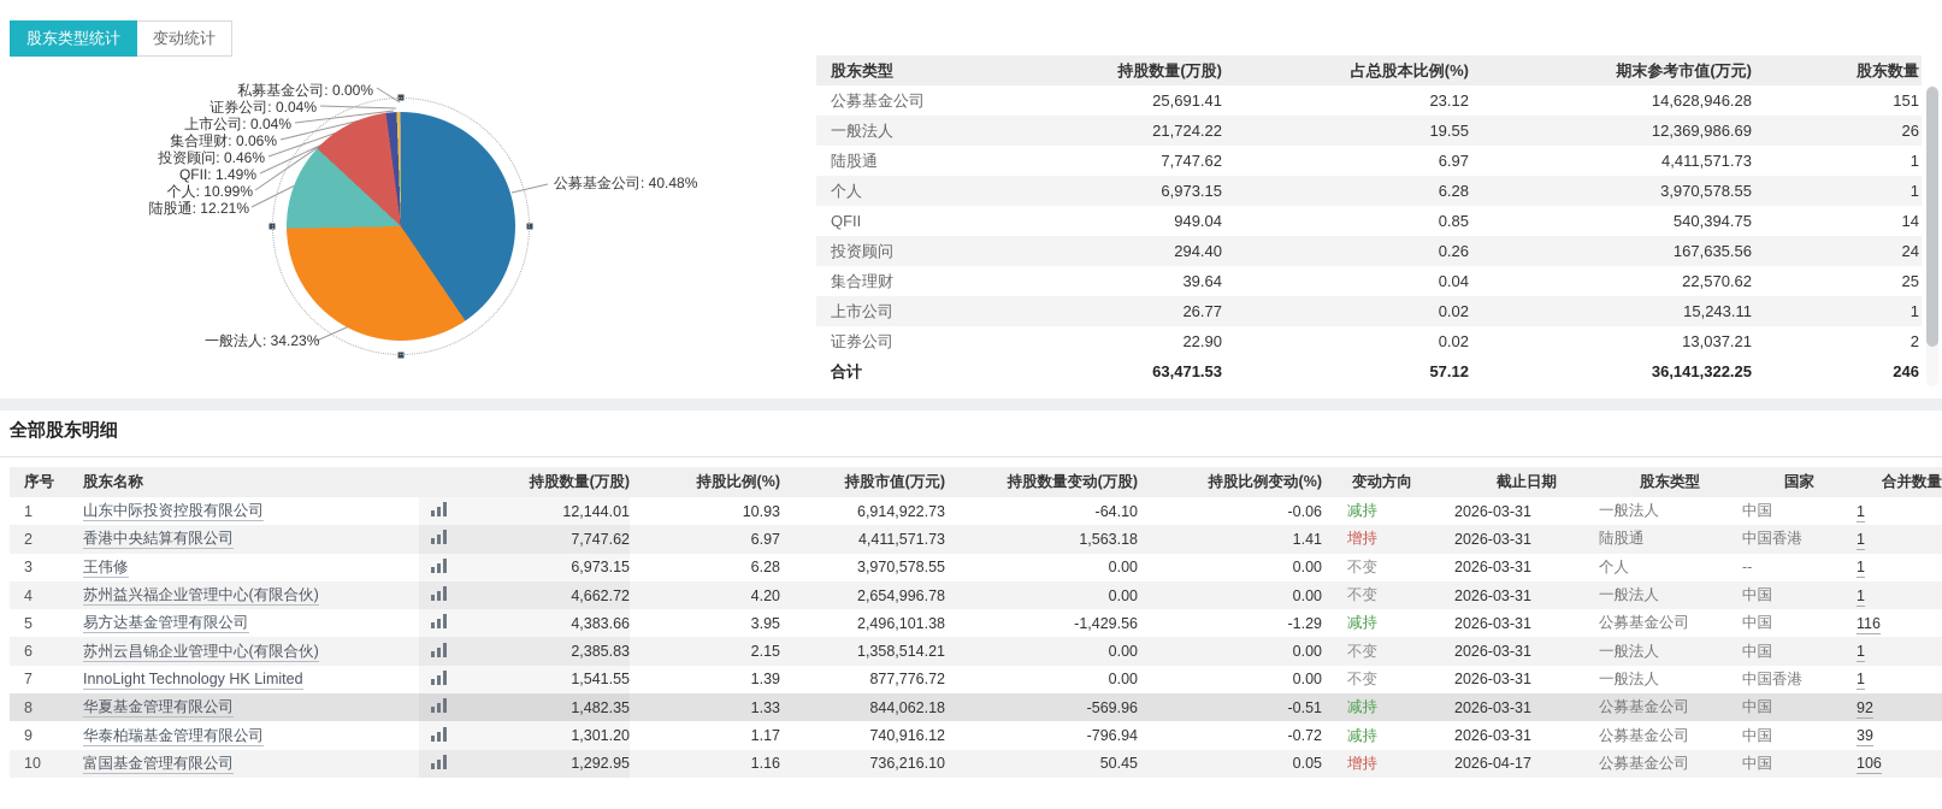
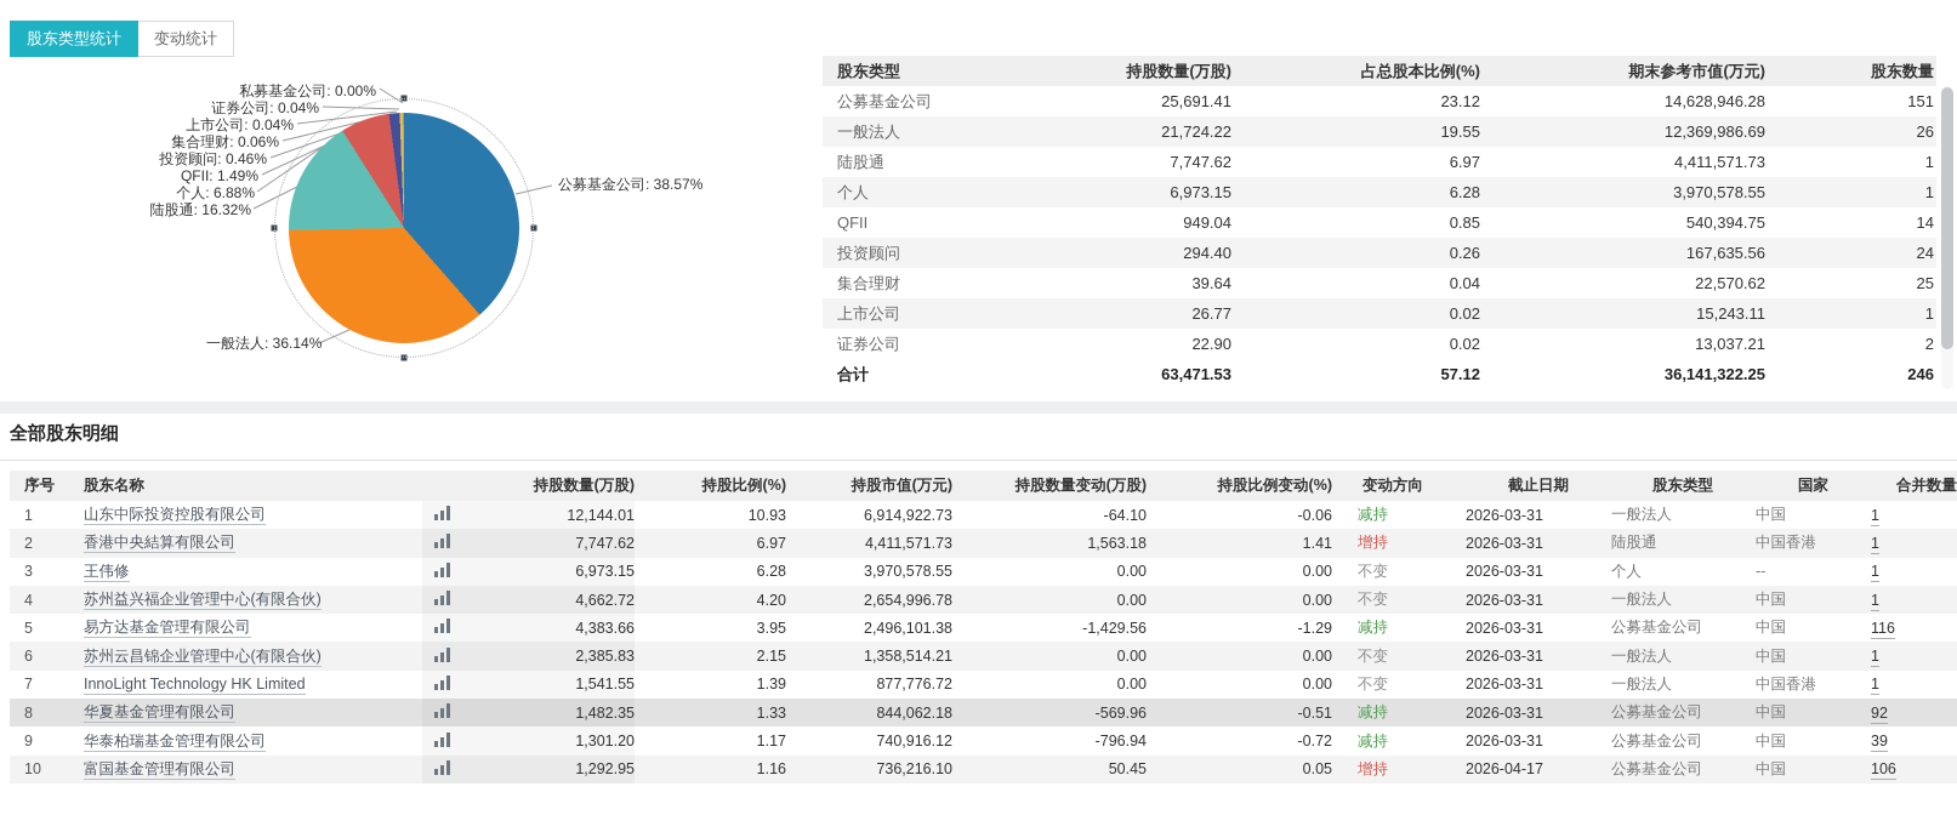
公募基金公司: 40.48% -> 38.57%
一般法人: 34.23% -> 36.14%
陆股通: 12.21% -> 16.32%
个人: 10.99% -> 6.88%
